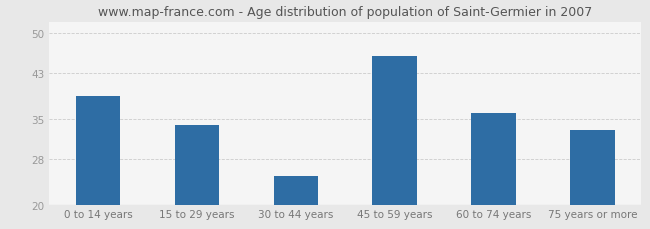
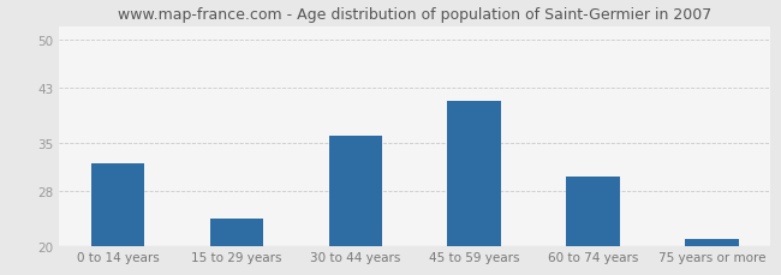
0 to 14 years: 39 -> 32
15 to 29 years: 34 -> 24
30 to 44 years: 25 -> 36
45 to 59 years: 46 -> 41
60 to 74 years: 36 -> 30
75 years or more: 33 -> 21
